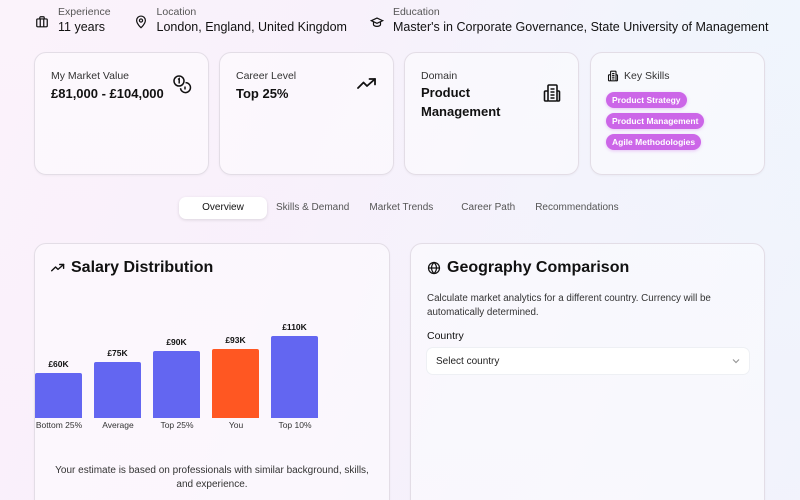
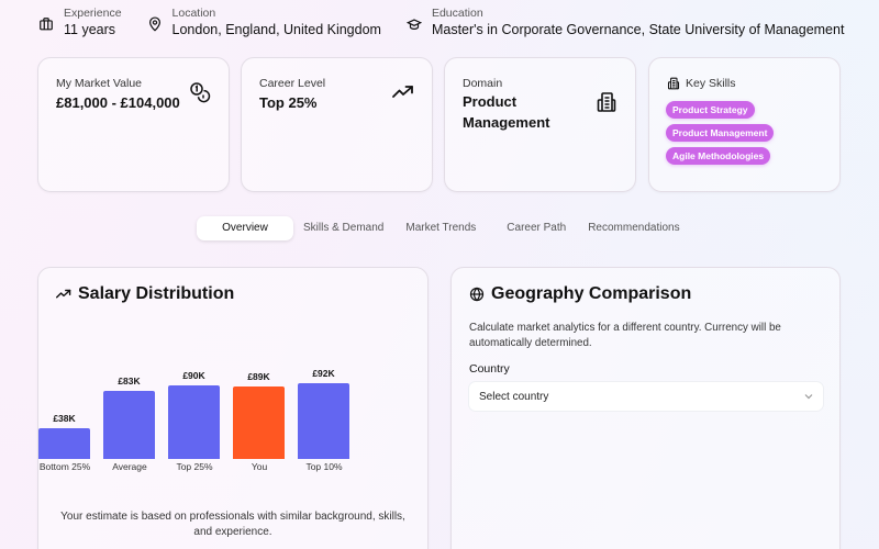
Bottom 25%: £60K -> £38K
Average: £75K -> £83K
You: £93K -> £89K
Top 10%: £110K -> £92K
